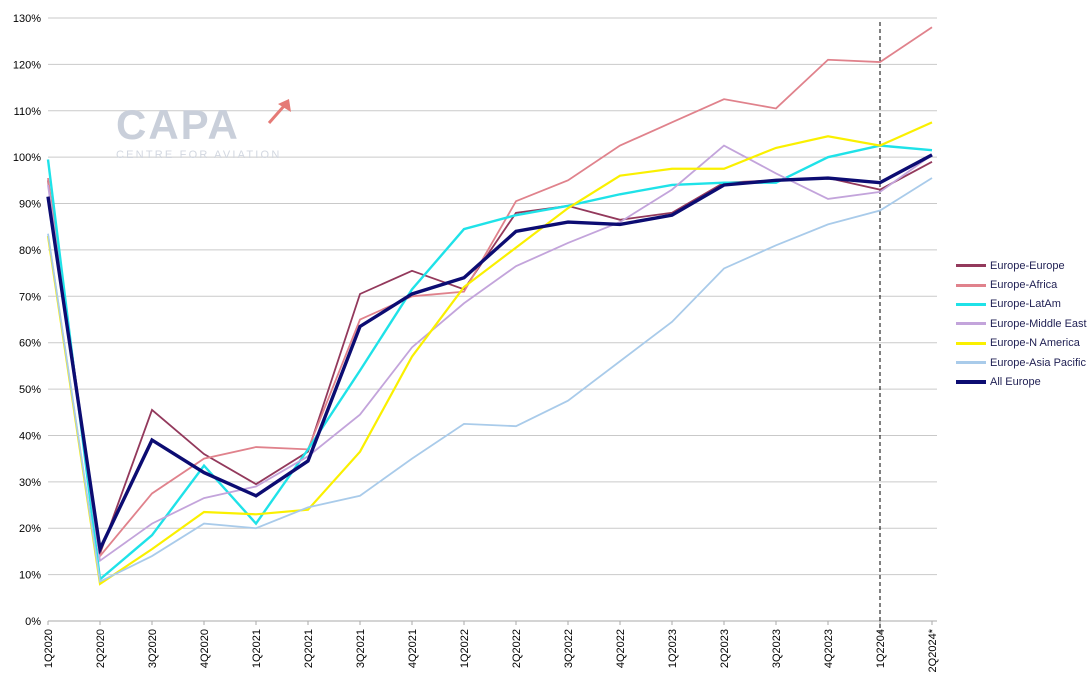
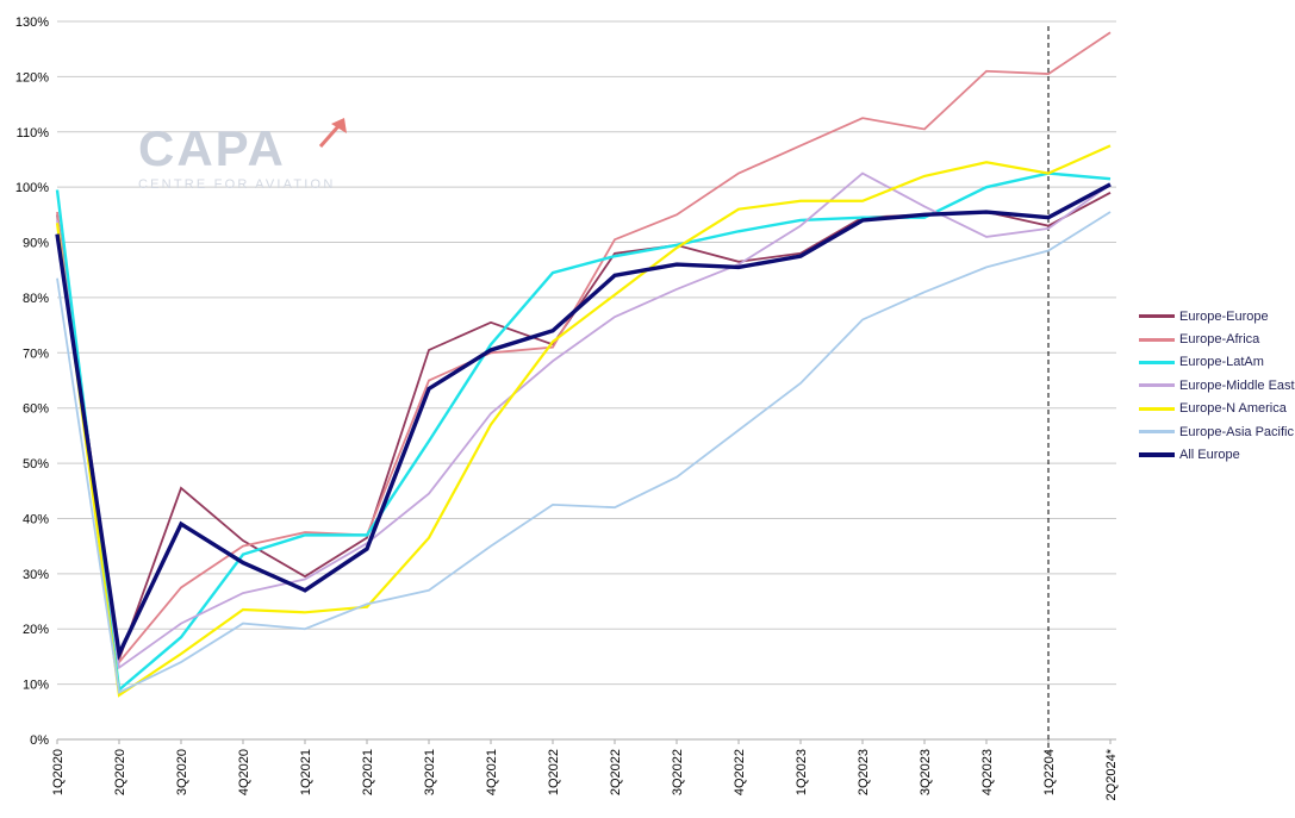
Europe-N America/1Q2020: 83% -> 94%
Europe-LatAm/1Q2021: 21% -> 37%
